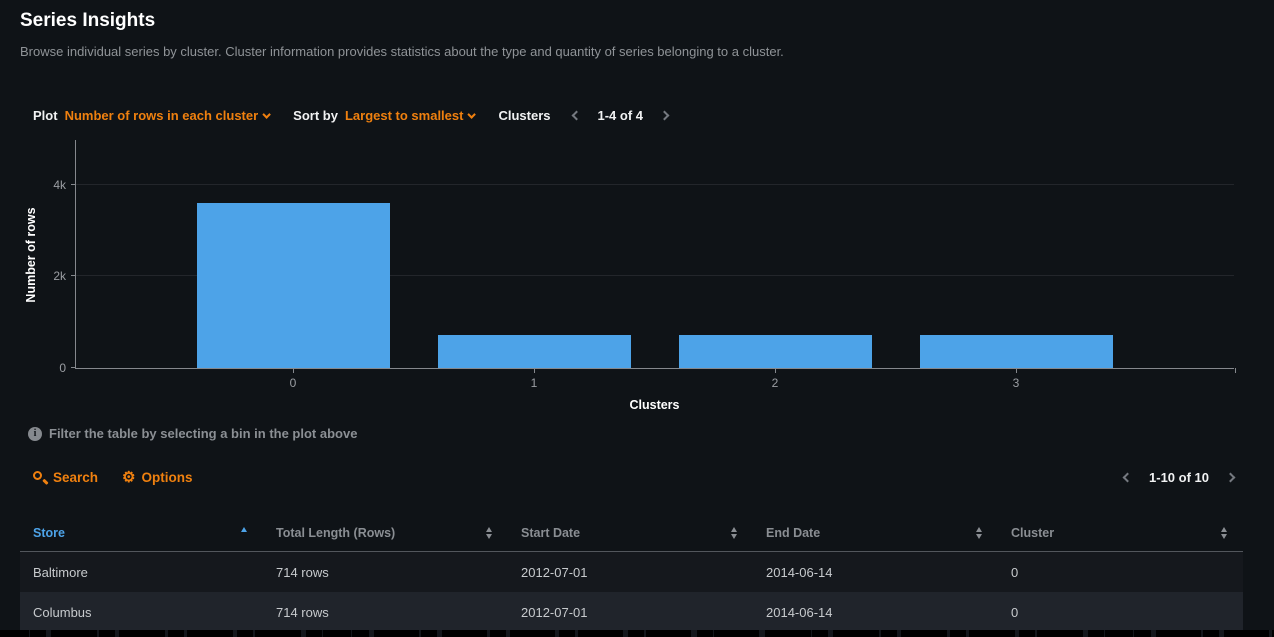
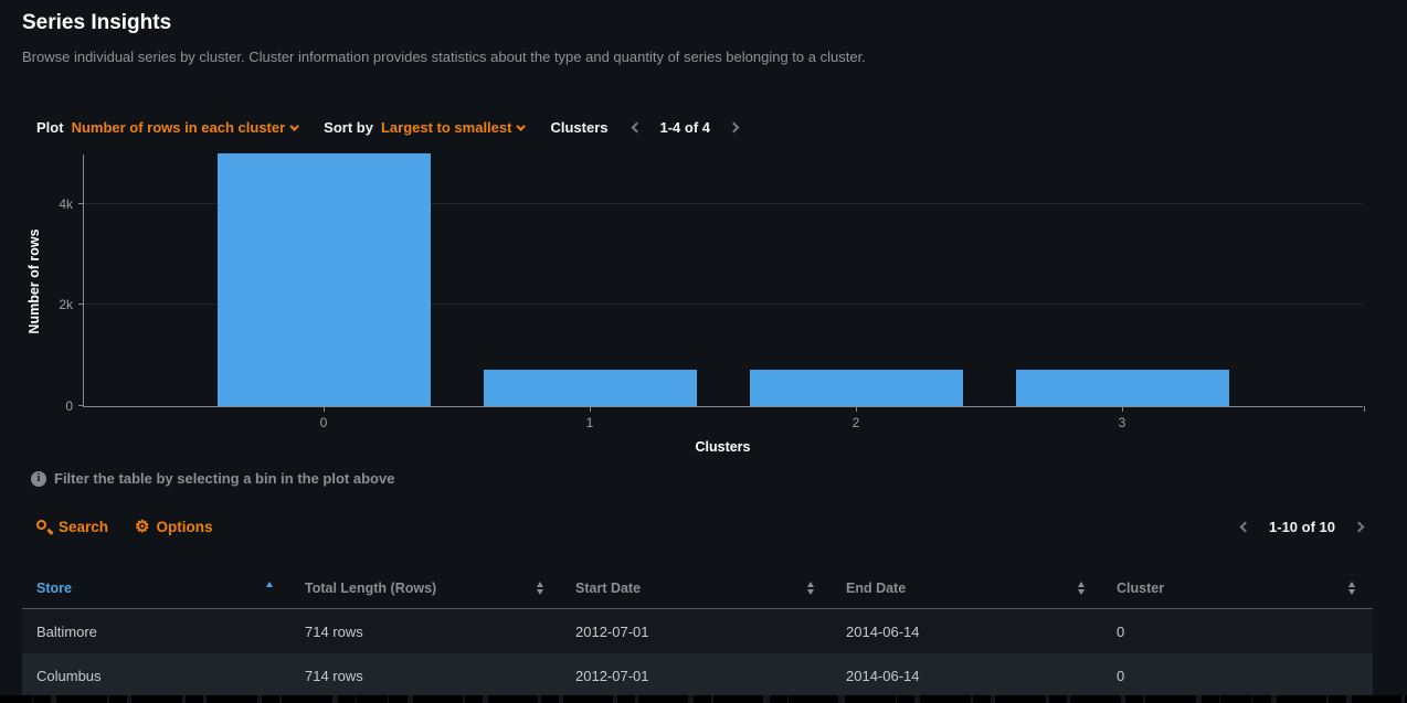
0: 3.6k -> 5.0k
